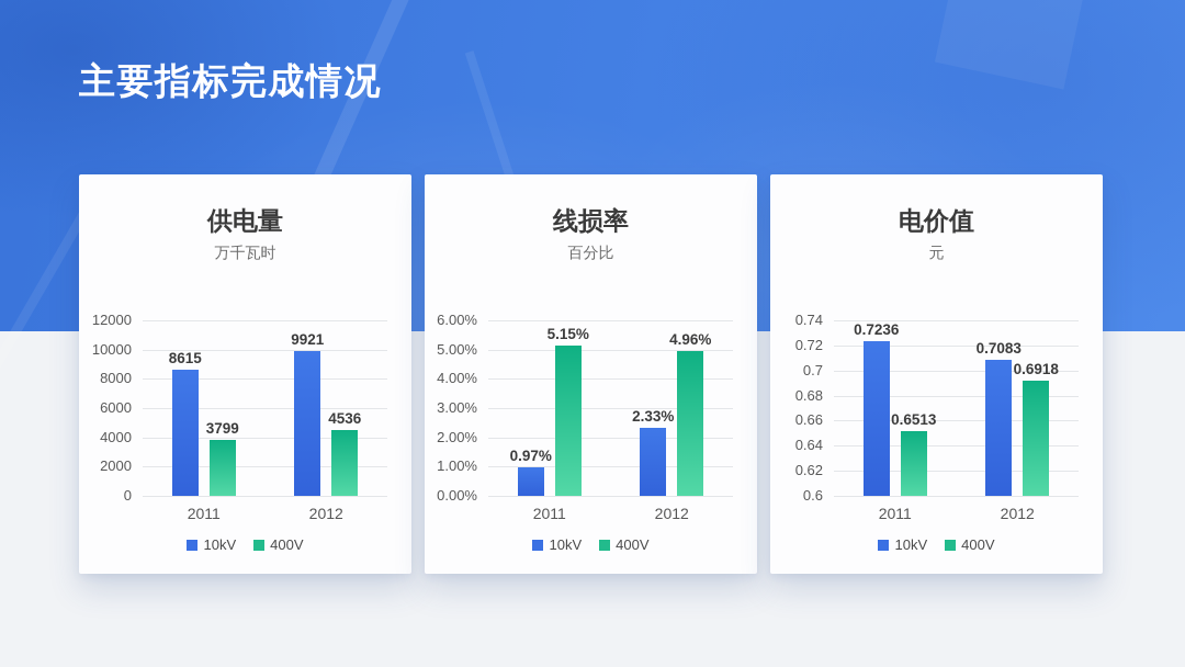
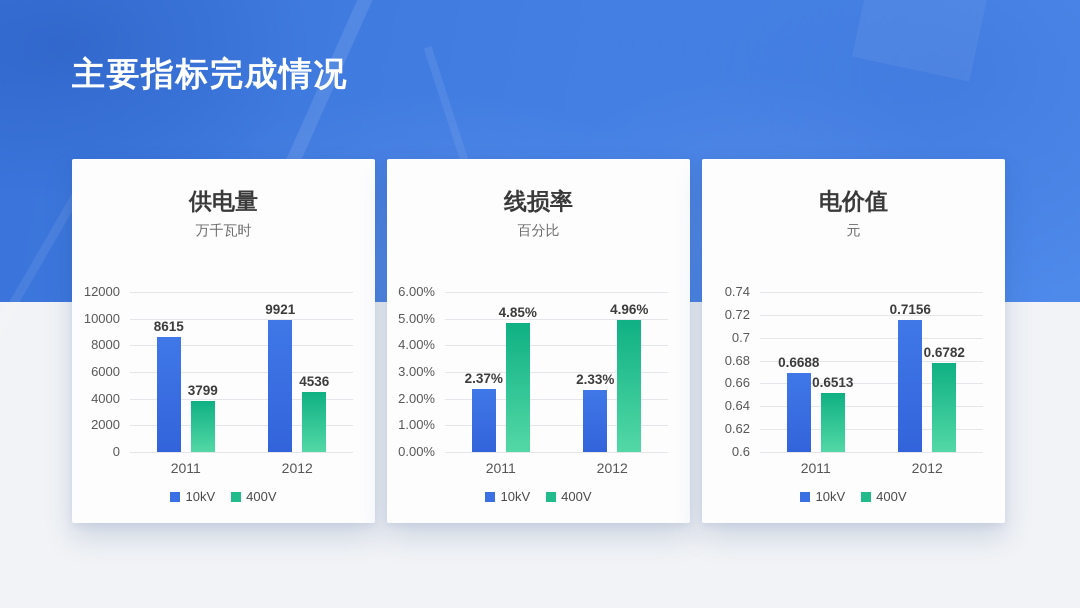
线损率/10kV/2011: 0.97% -> 2.37%
线损率/400V/2011: 5.15% -> 4.85%
电价值/10kV/2011: 0.7236 -> 0.6688
电价值/10kV/2012: 0.7083 -> 0.7156
电价值/400V/2012: 0.6918 -> 0.6782
